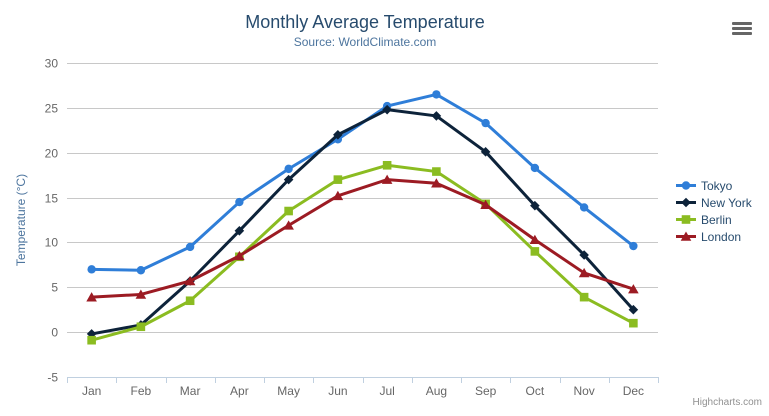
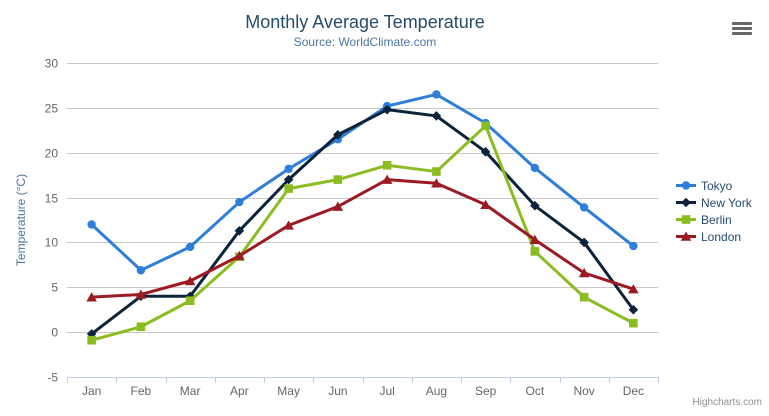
Tokyo/Jan: 7 -> 12
New York/Feb: 1 -> 4
New York/Mar: 6 -> 4
Berlin/May: 14 -> 16
London/Jun: 15 -> 14
Berlin/Sep: 14 -> 23
New York/Nov: 9 -> 10
